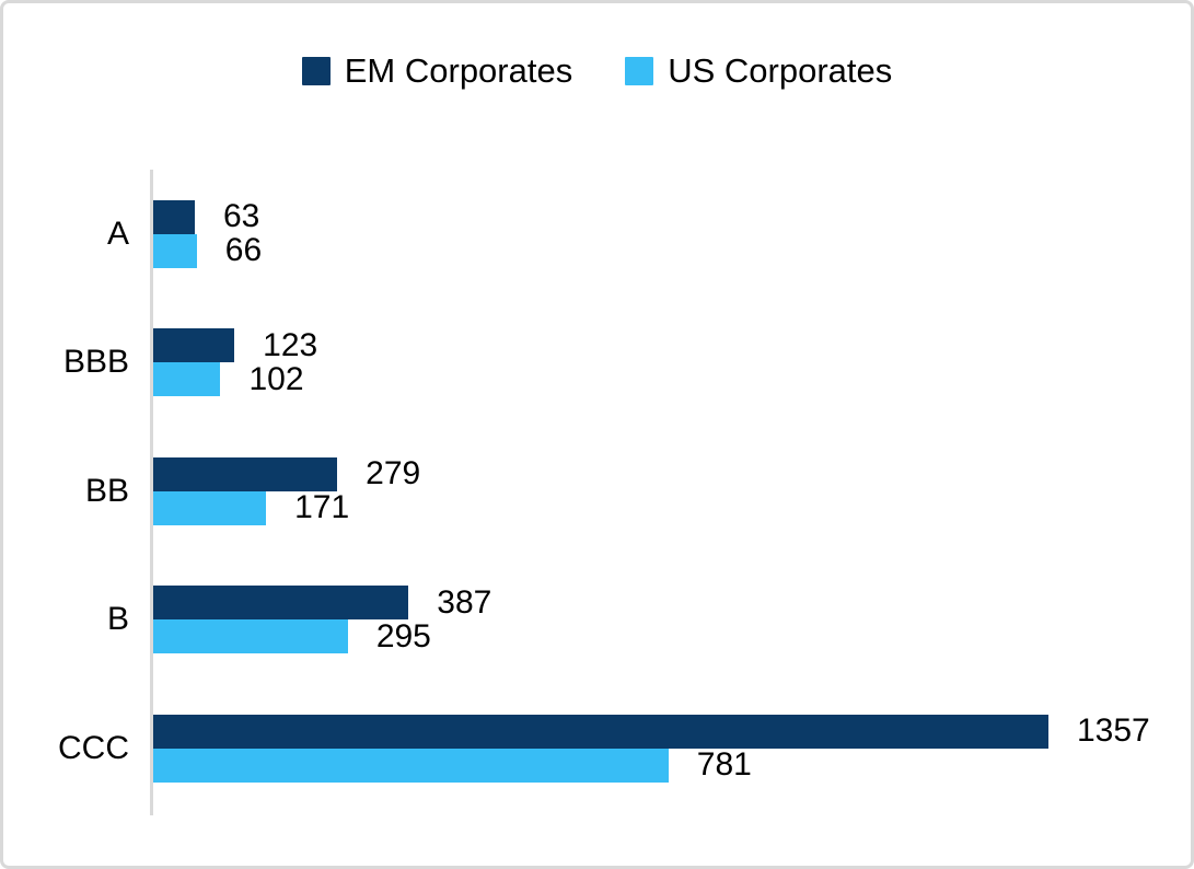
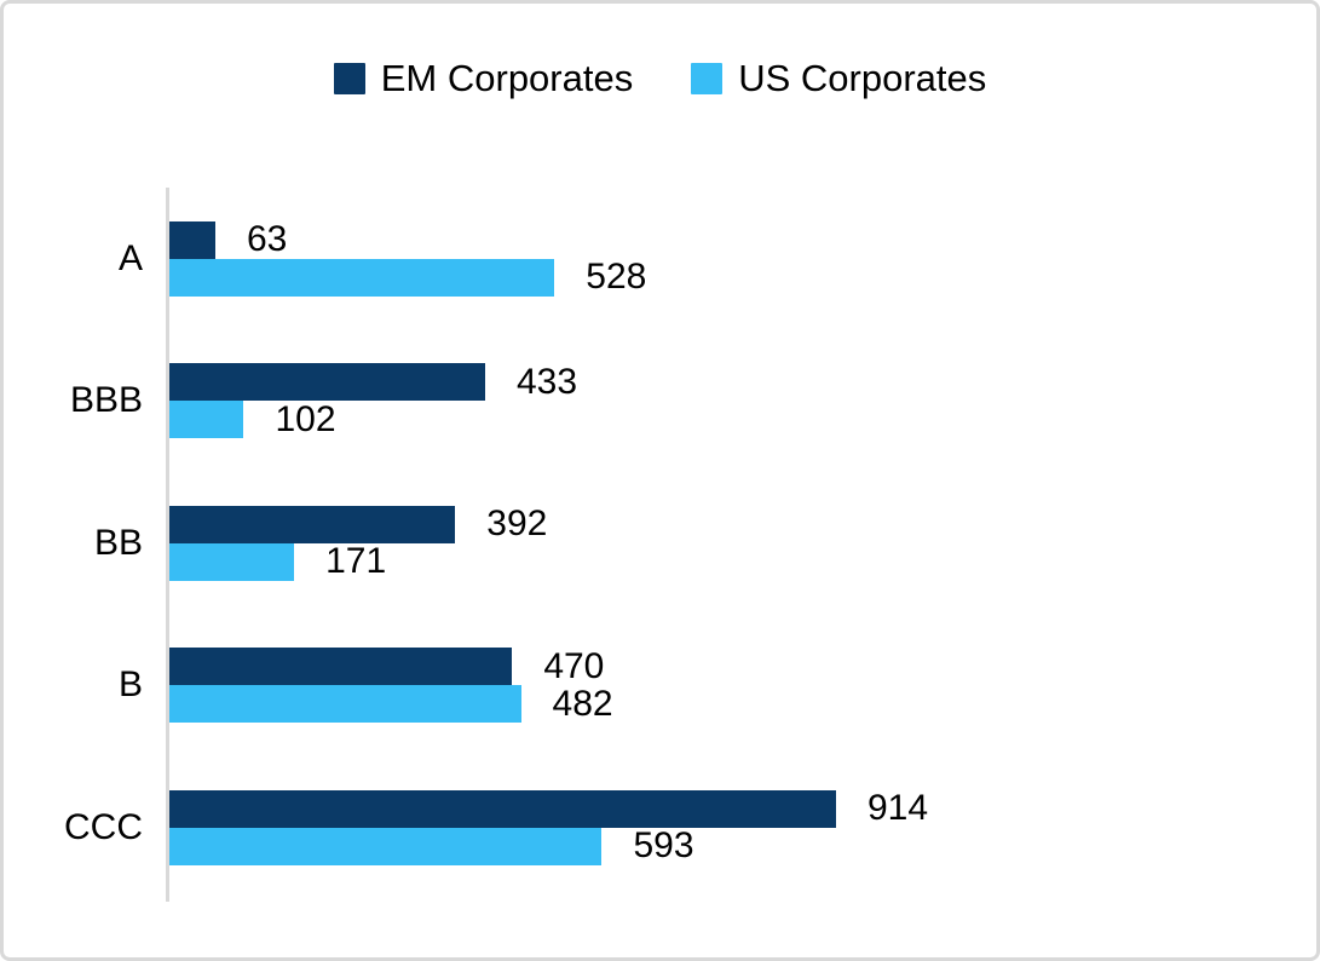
US Corporates/A: 66 -> 528
EM Corporates/BBB: 123 -> 433
EM Corporates/BB: 279 -> 392
EM Corporates/B: 387 -> 470
US Corporates/B: 295 -> 482
EM Corporates/CCC: 1357 -> 914
US Corporates/CCC: 781 -> 593
